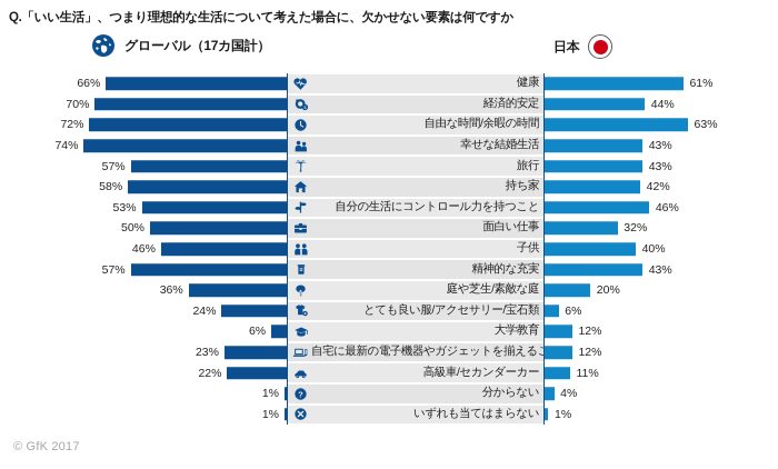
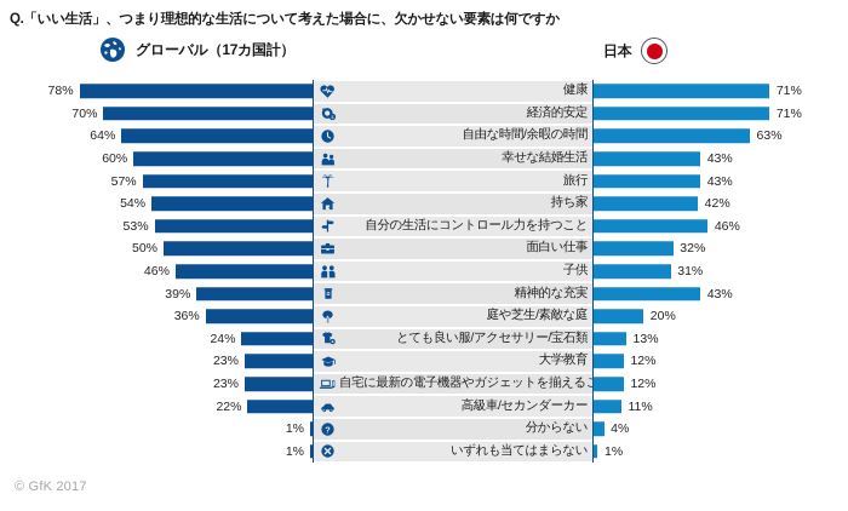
グローバル（17カ国計）/健康: 66% -> 78%
日本/健康: 61% -> 71%
日本/経済的安定: 44% -> 71%
グローバル（17カ国計）/自由な時間/余暇の時間: 72% -> 64%
グローバル（17カ国計）/幸せな結婚生活: 74% -> 60%
グローバル（17カ国計）/持ち家: 58% -> 54%
日本/子供: 40% -> 31%
グローバル（17カ国計）/精神的な充実: 57% -> 39%
日本/とても良い服/アクセサリー/宝石類: 6% -> 13%
グローバル（17カ国計）/大学教育: 6% -> 23%
